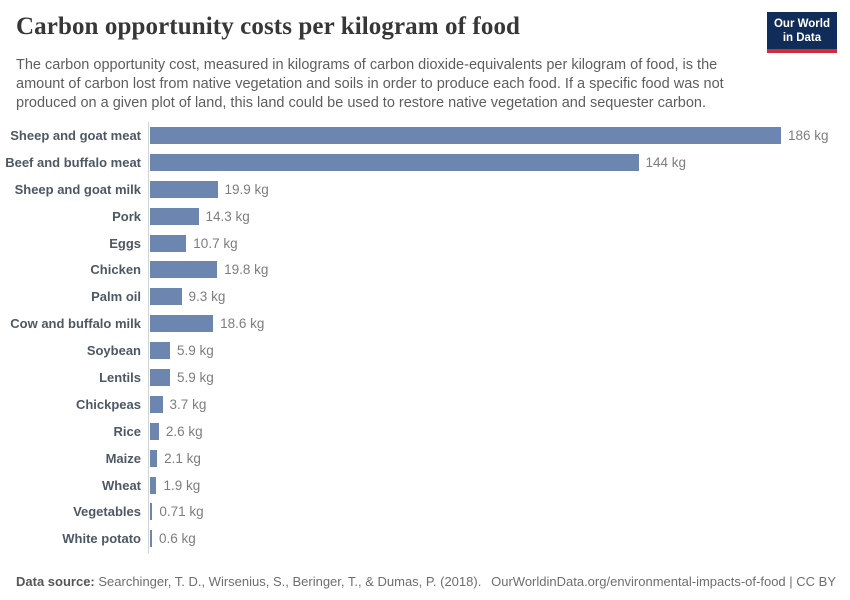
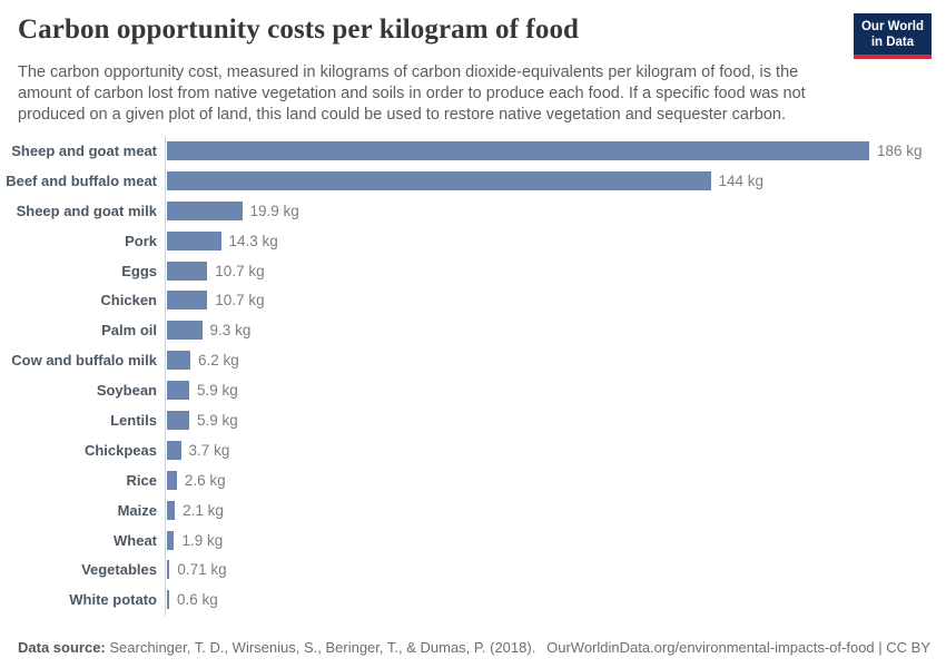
Chicken: 19.8 -> 10.7
Cow and buffalo milk: 18.6 -> 6.2
